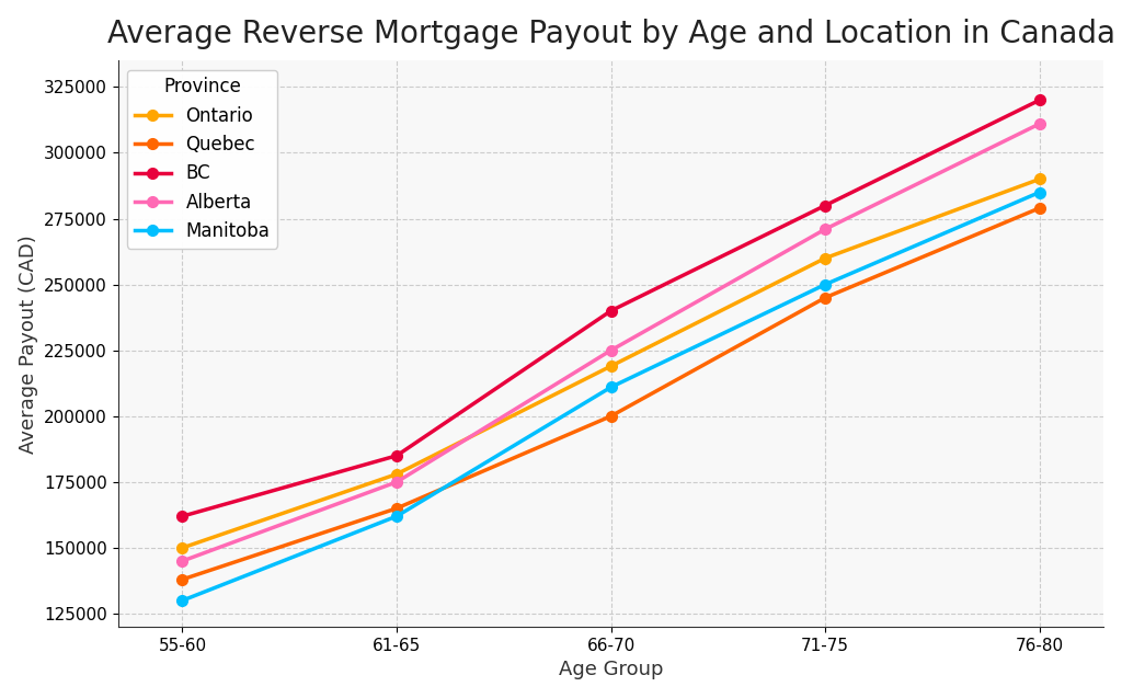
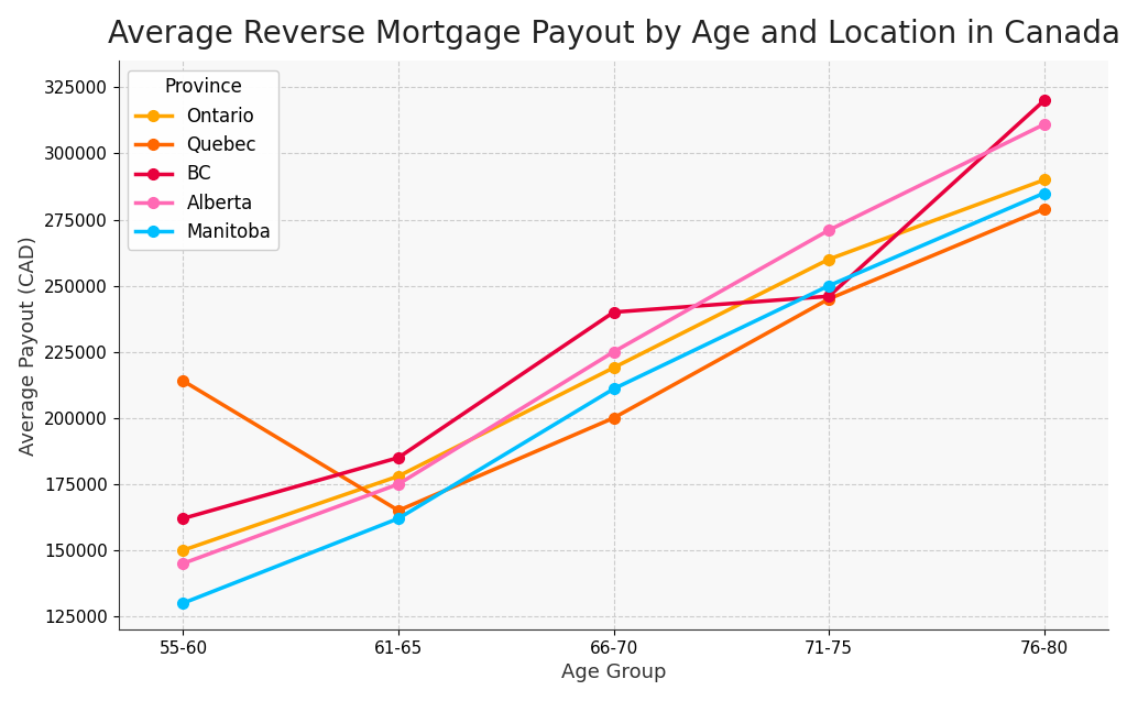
Quebec/55-60: 138000 -> 214000
BC/71-75: 280000 -> 246000
